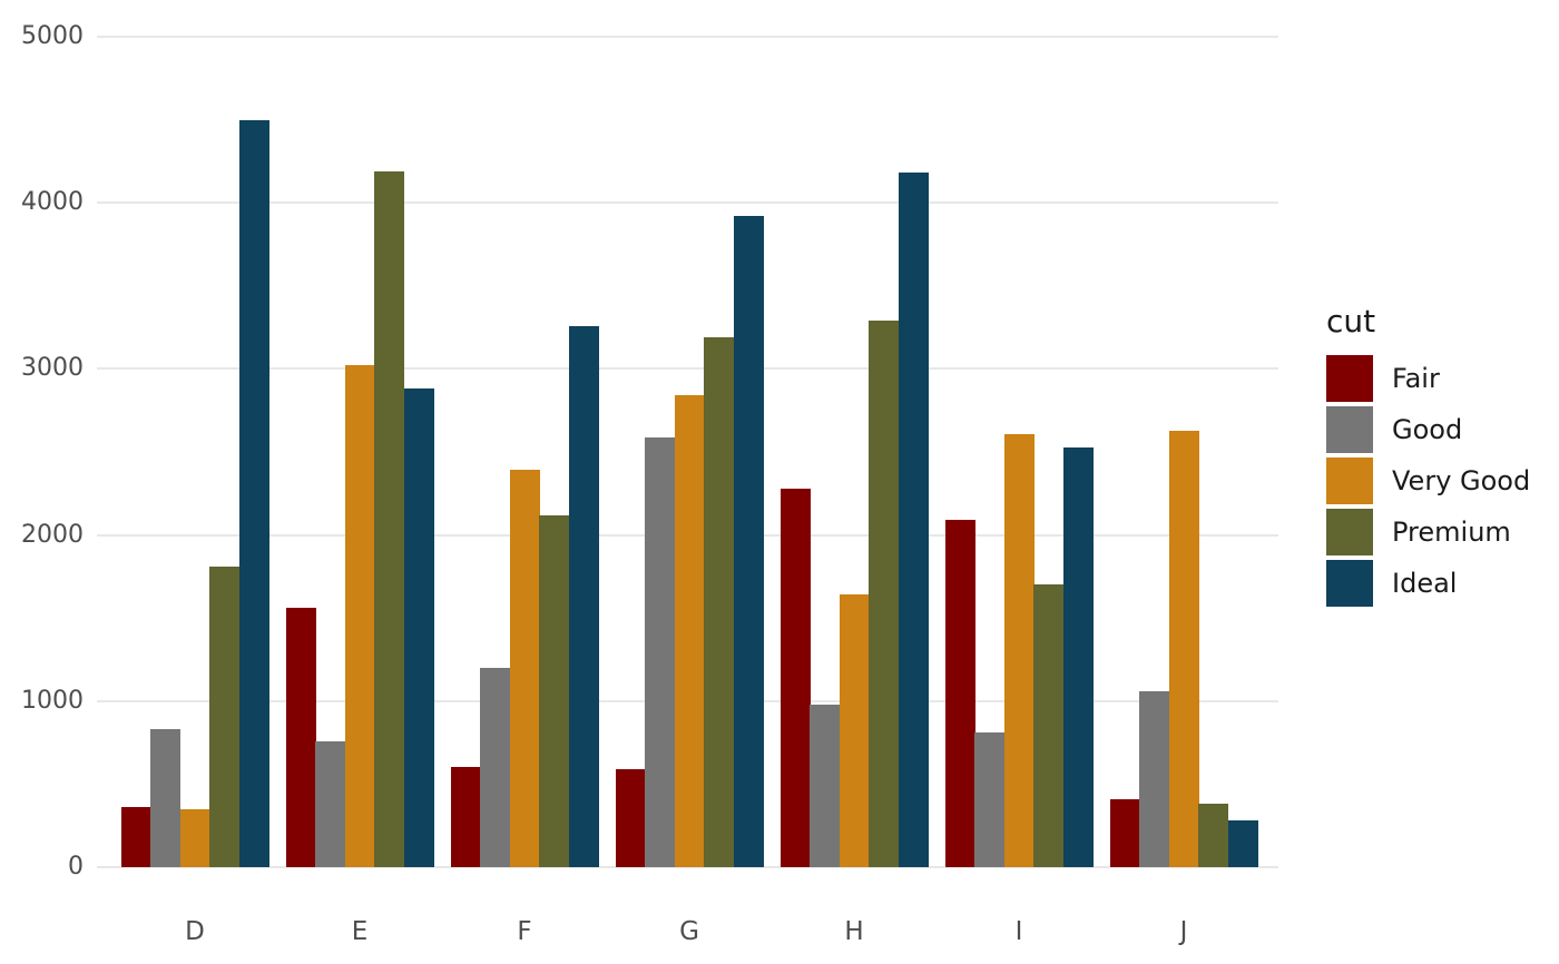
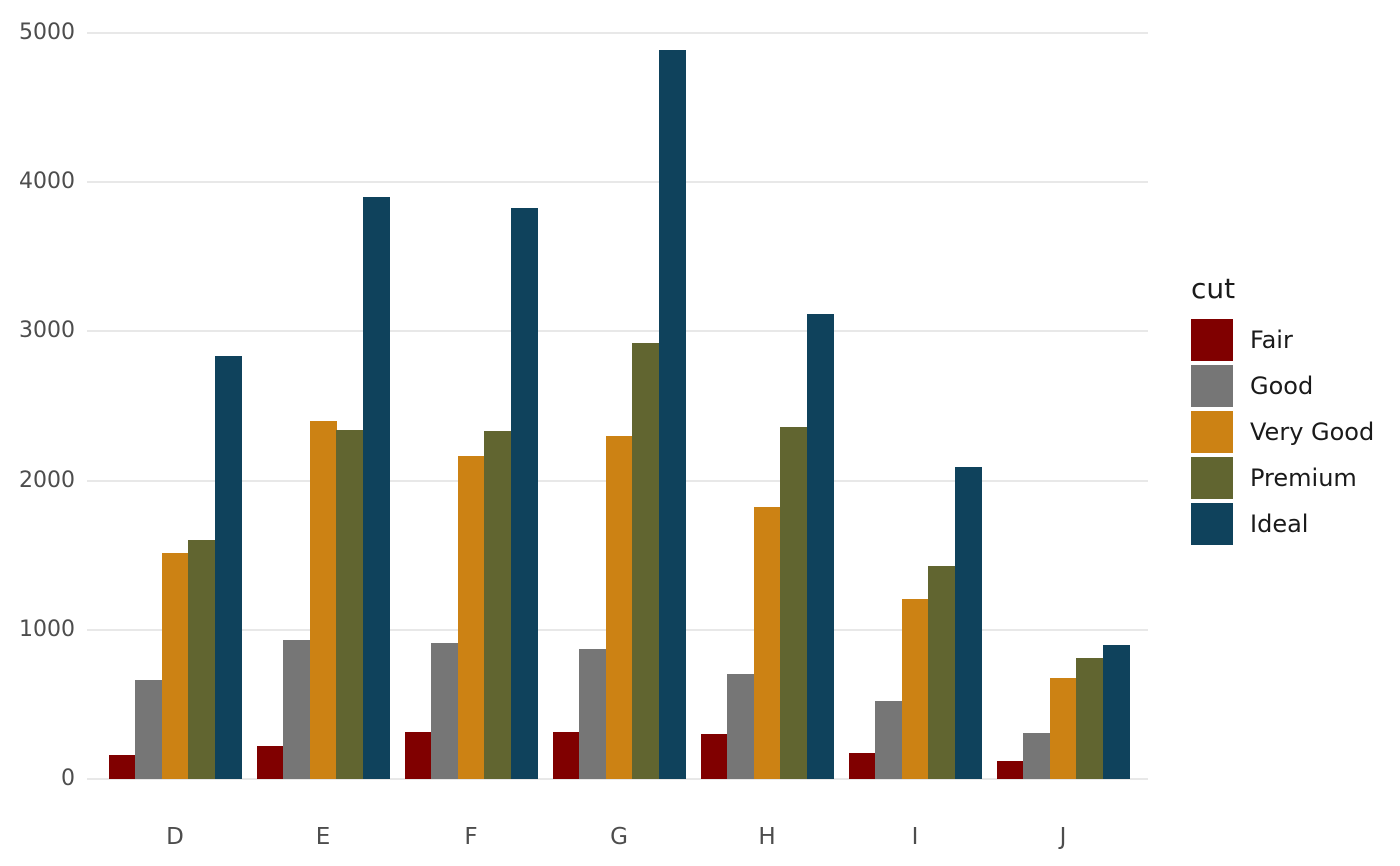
Fair/D: 360 -> 160
Good/D: 830 -> 660
Very Good/D: 350 -> 1510
Premium/D: 1810 -> 1600
Ideal/D: 4500 -> 2830
Fair/E: 1560 -> 220
Good/E: 760 -> 930
Very Good/E: 3020 -> 2400
Premium/E: 4190 -> 2340
Ideal/E: 2880 -> 3900
Fair/F: 600 -> 310
Good/F: 1200 -> 910
Very Good/F: 2390 -> 2160
Premium/F: 2120 -> 2330
Ideal/F: 3260 -> 3830
Fair/G: 590 -> 310
Good/G: 2590 -> 870
Very Good/G: 2840 -> 2300
Premium/G: 3190 -> 2920
Ideal/G: 3920 -> 4880
Fair/H: 2280 -> 300
Good/H: 980 -> 700
Very Good/H: 1640 -> 1820
Premium/H: 3290 -> 2360
Ideal/H: 4180 -> 3120
Fair/I: 2090 -> 180
Good/I: 810 -> 520
Very Good/I: 2610 -> 1200
Premium/I: 1700 -> 1430
Ideal/I: 2530 -> 2090
Fair/J: 410 -> 120
Good/J: 1060 -> 310
Very Good/J: 2630 -> 680
Premium/J: 380 -> 810
Ideal/J: 280 -> 900
